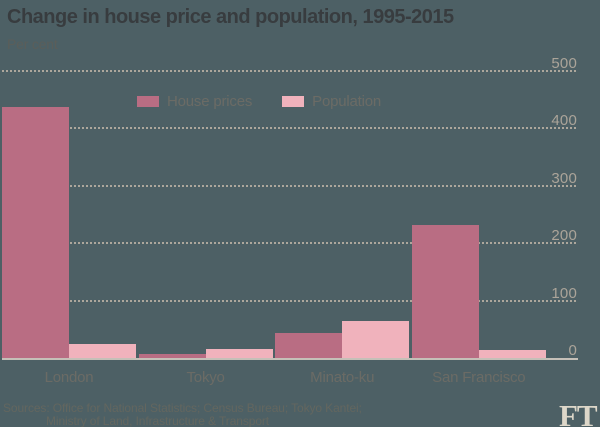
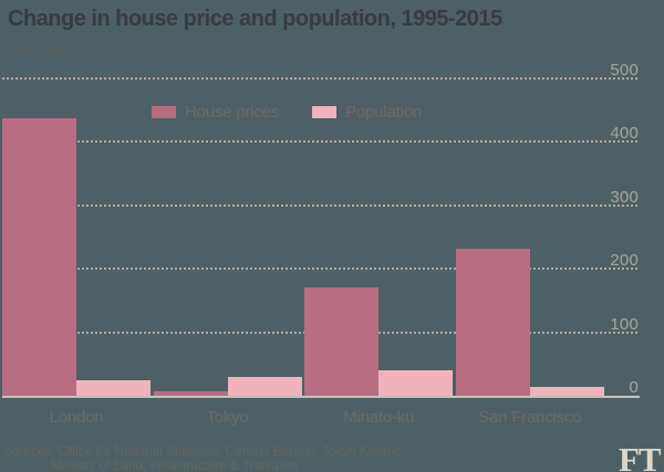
Population/Tokyo: 20 -> 30
House prices/Minato-ku: 40 -> 170
Population/Minato-ku: 60 -> 40
